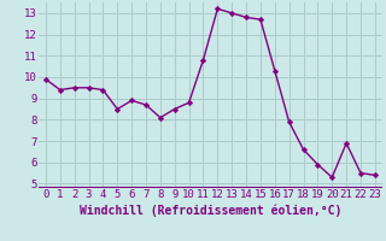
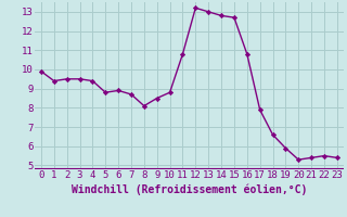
5: 8.5 -> 8.8
16: 10.3 -> 10.8
21: 6.9 -> 5.4
